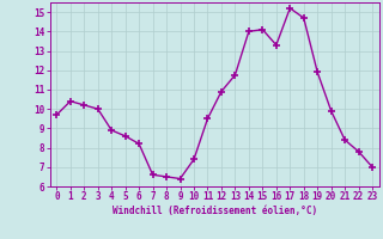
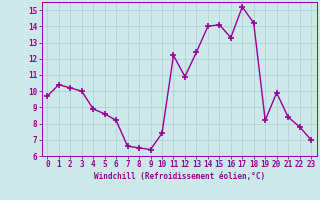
11: 9.5 -> 12.2
13: 11.8 -> 12.4
18: 14.7 -> 14.2
19: 11.9 -> 8.2
